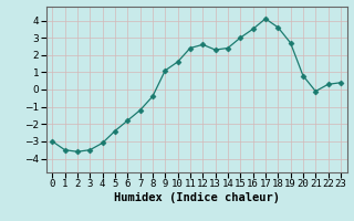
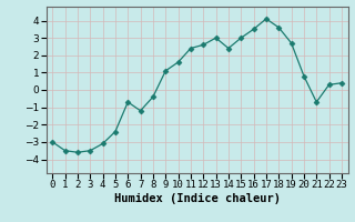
6: -1.8 -> -0.7
13: 2.3 -> 3.0
21: -0.1 -> -0.7
